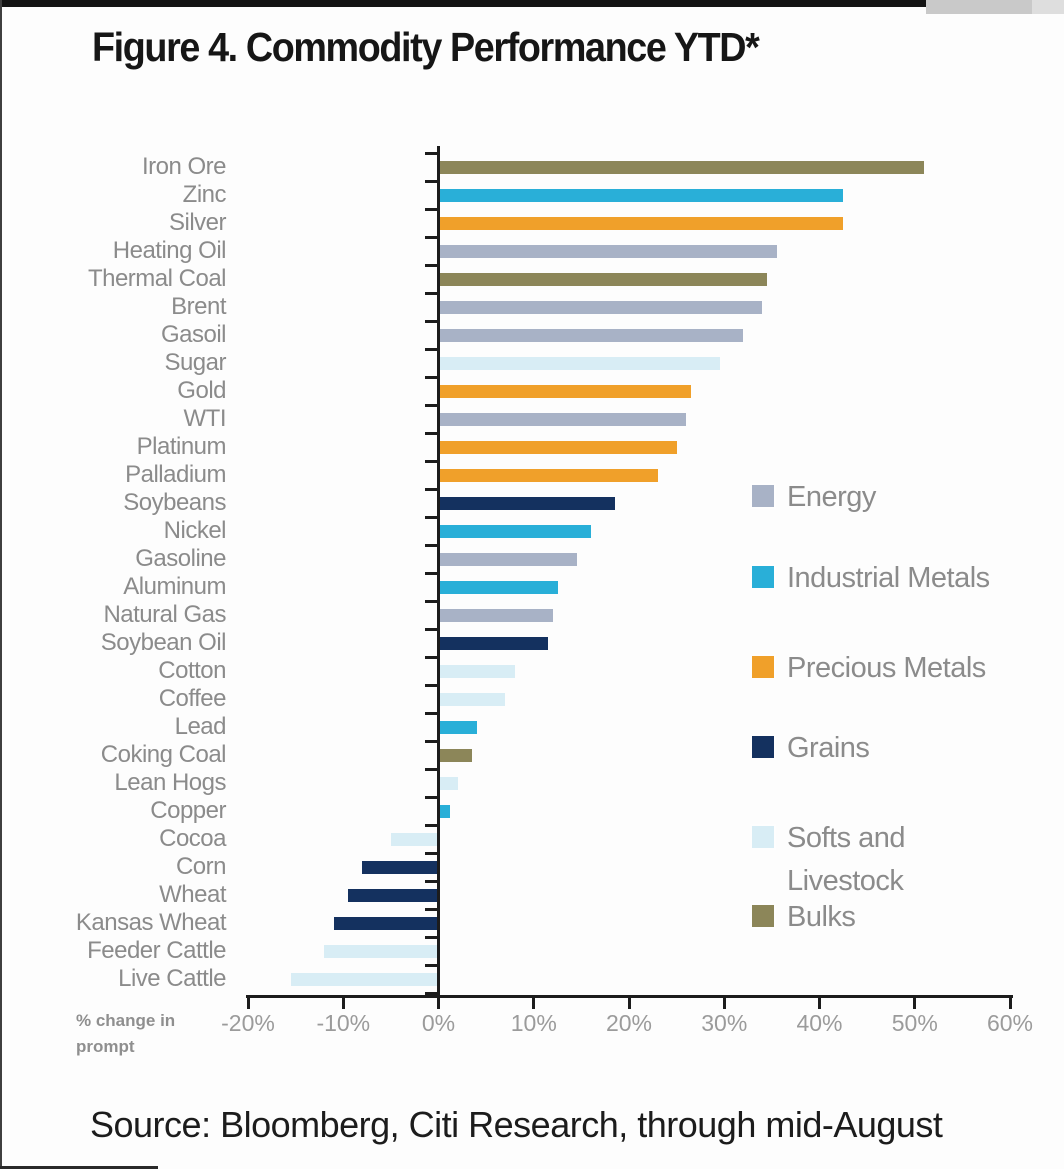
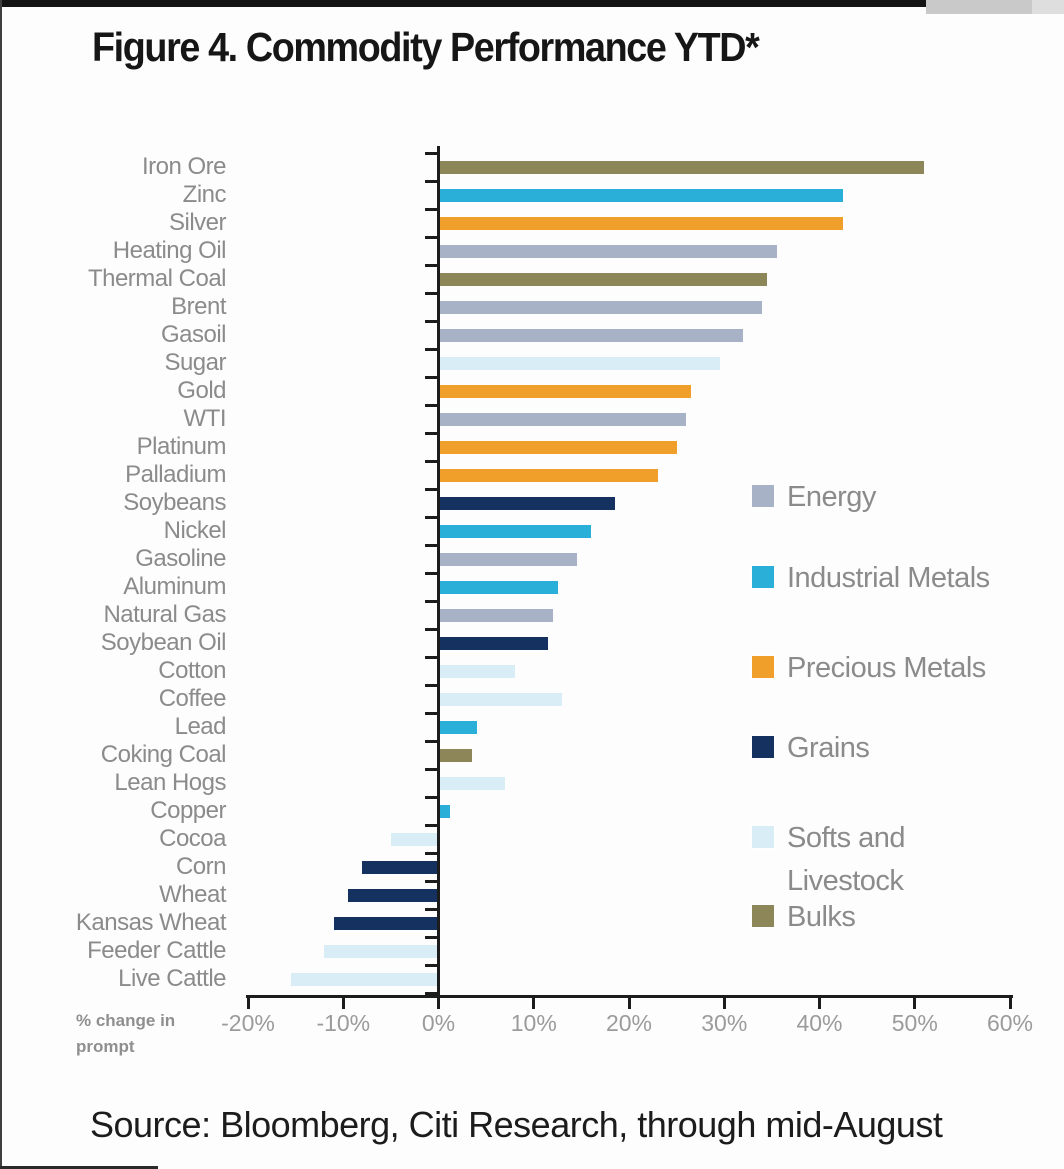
Coffee: 7% -> 13%
Lean Hogs: 2% -> 7%
